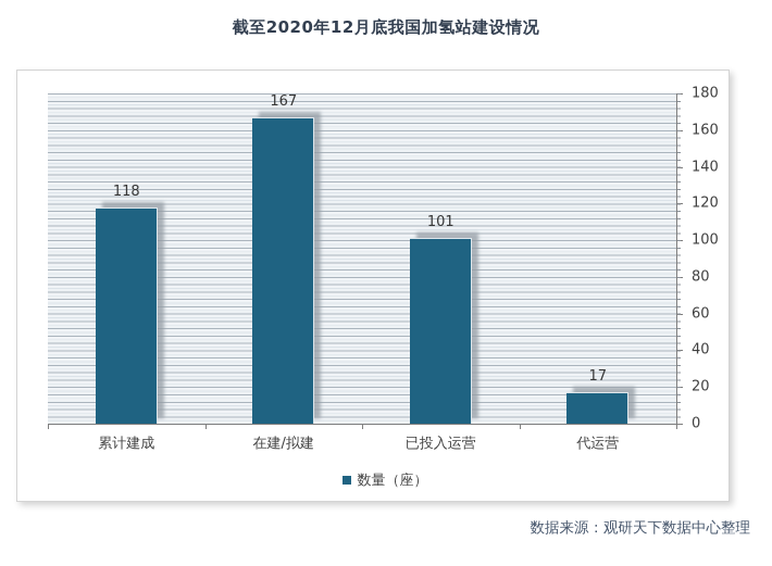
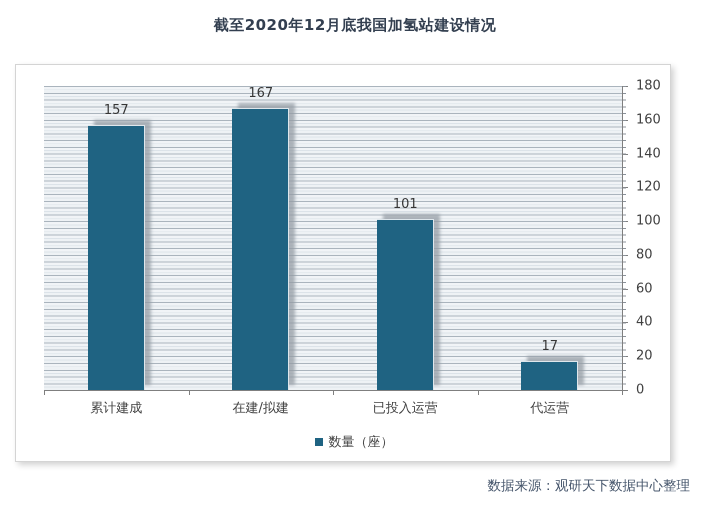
累计建成: 118 -> 157
